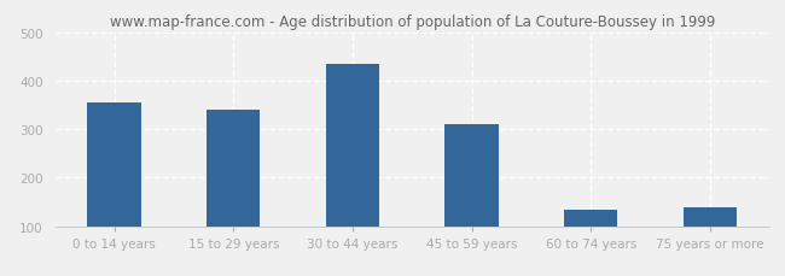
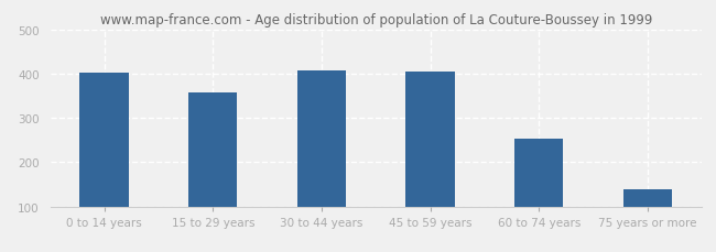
0 to 14 years: 355 -> 401
15 to 29 years: 340 -> 357
30 to 44 years: 435 -> 406
45 to 59 years: 310 -> 404
60 to 74 years: 135 -> 253
